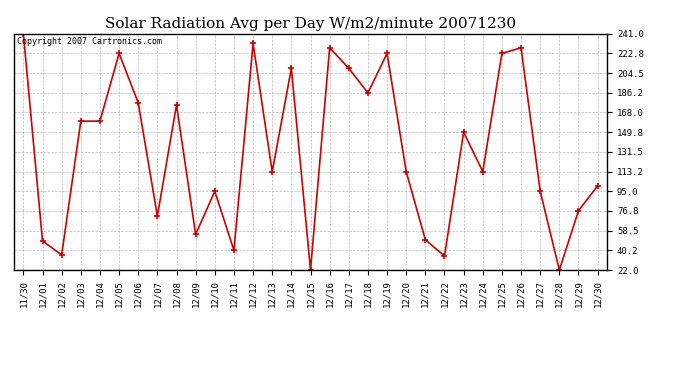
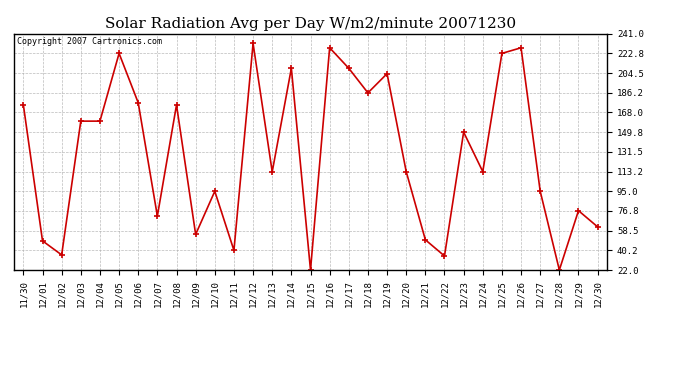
11/30: 241 -> 175
12/19: 223 -> 204
12/30: 100 -> 62
